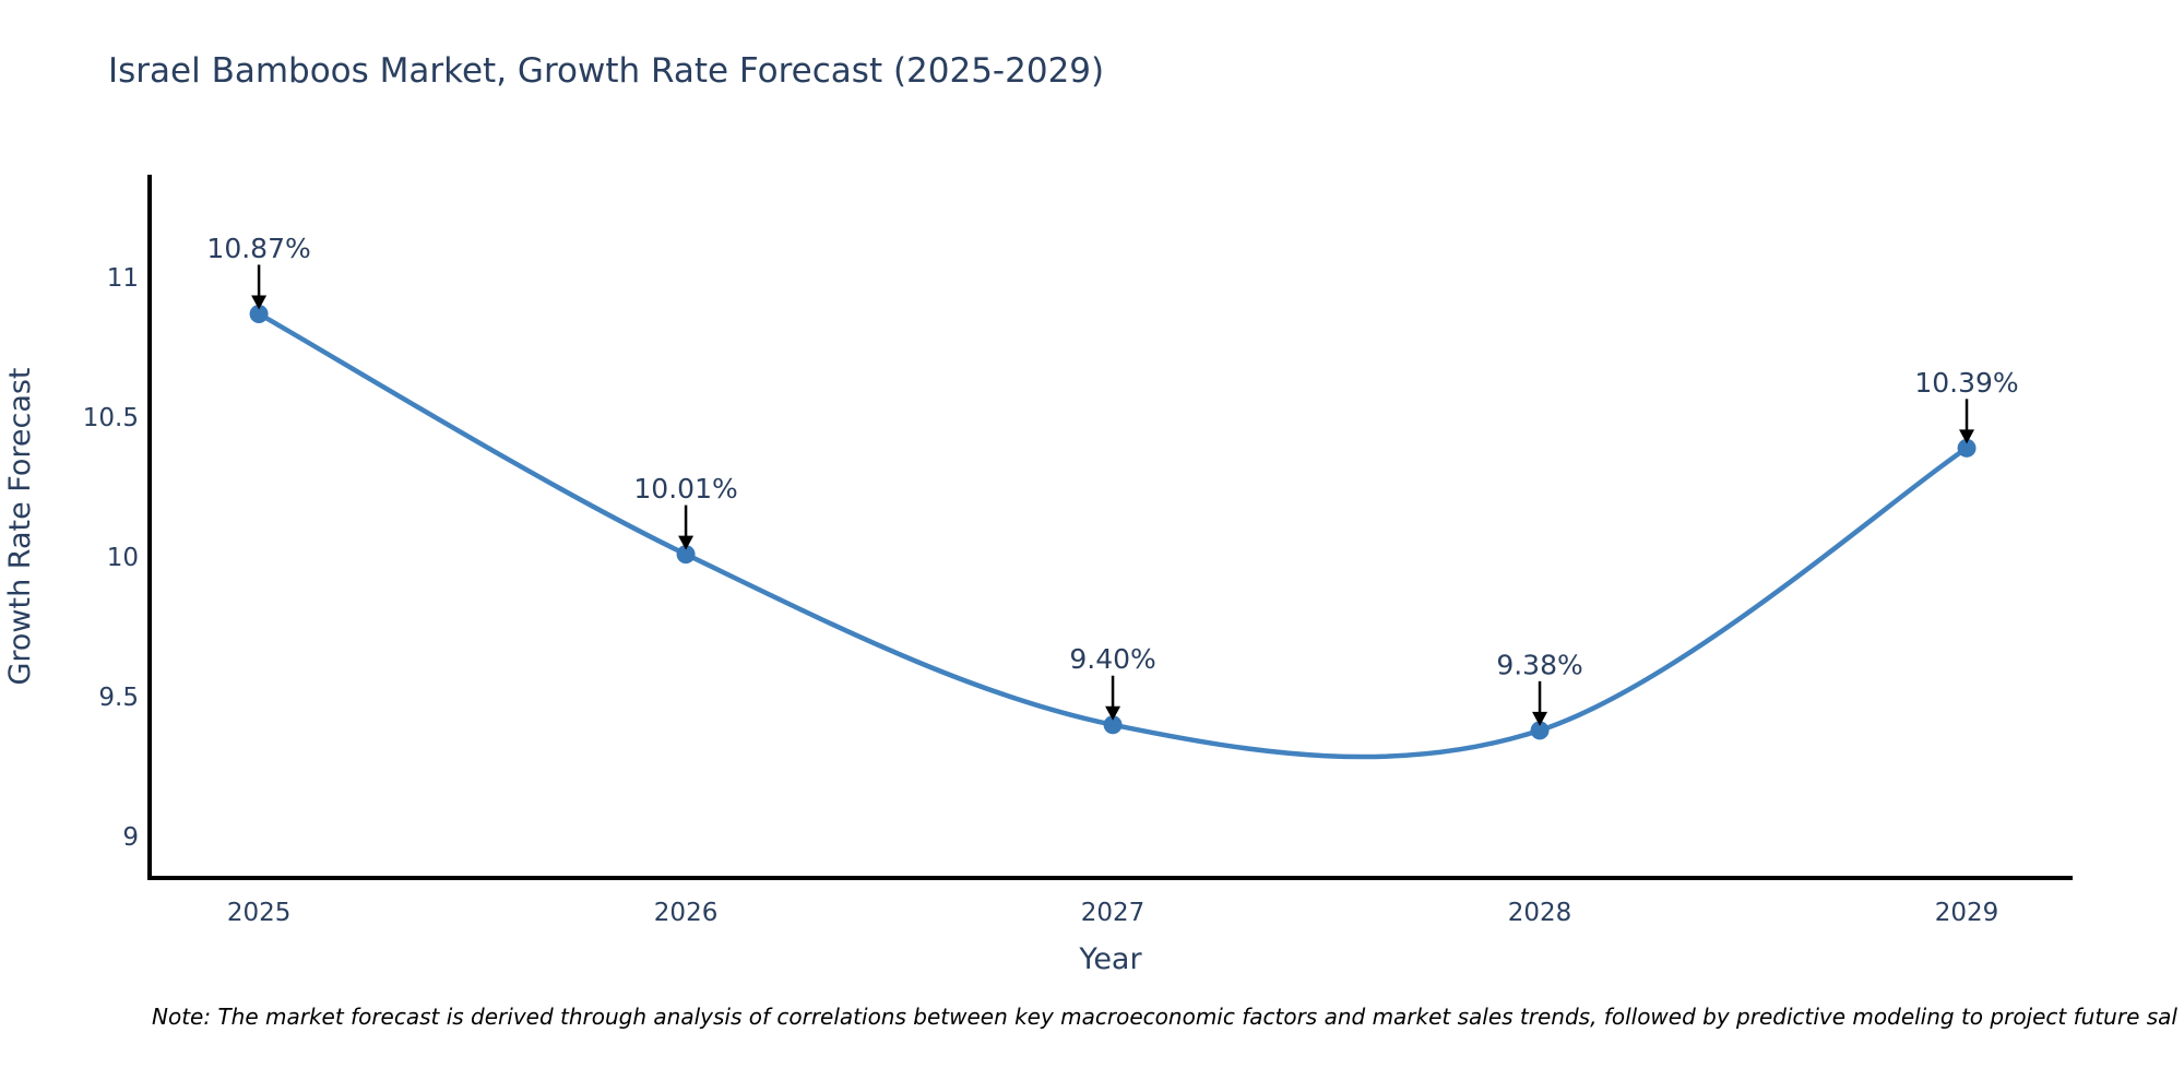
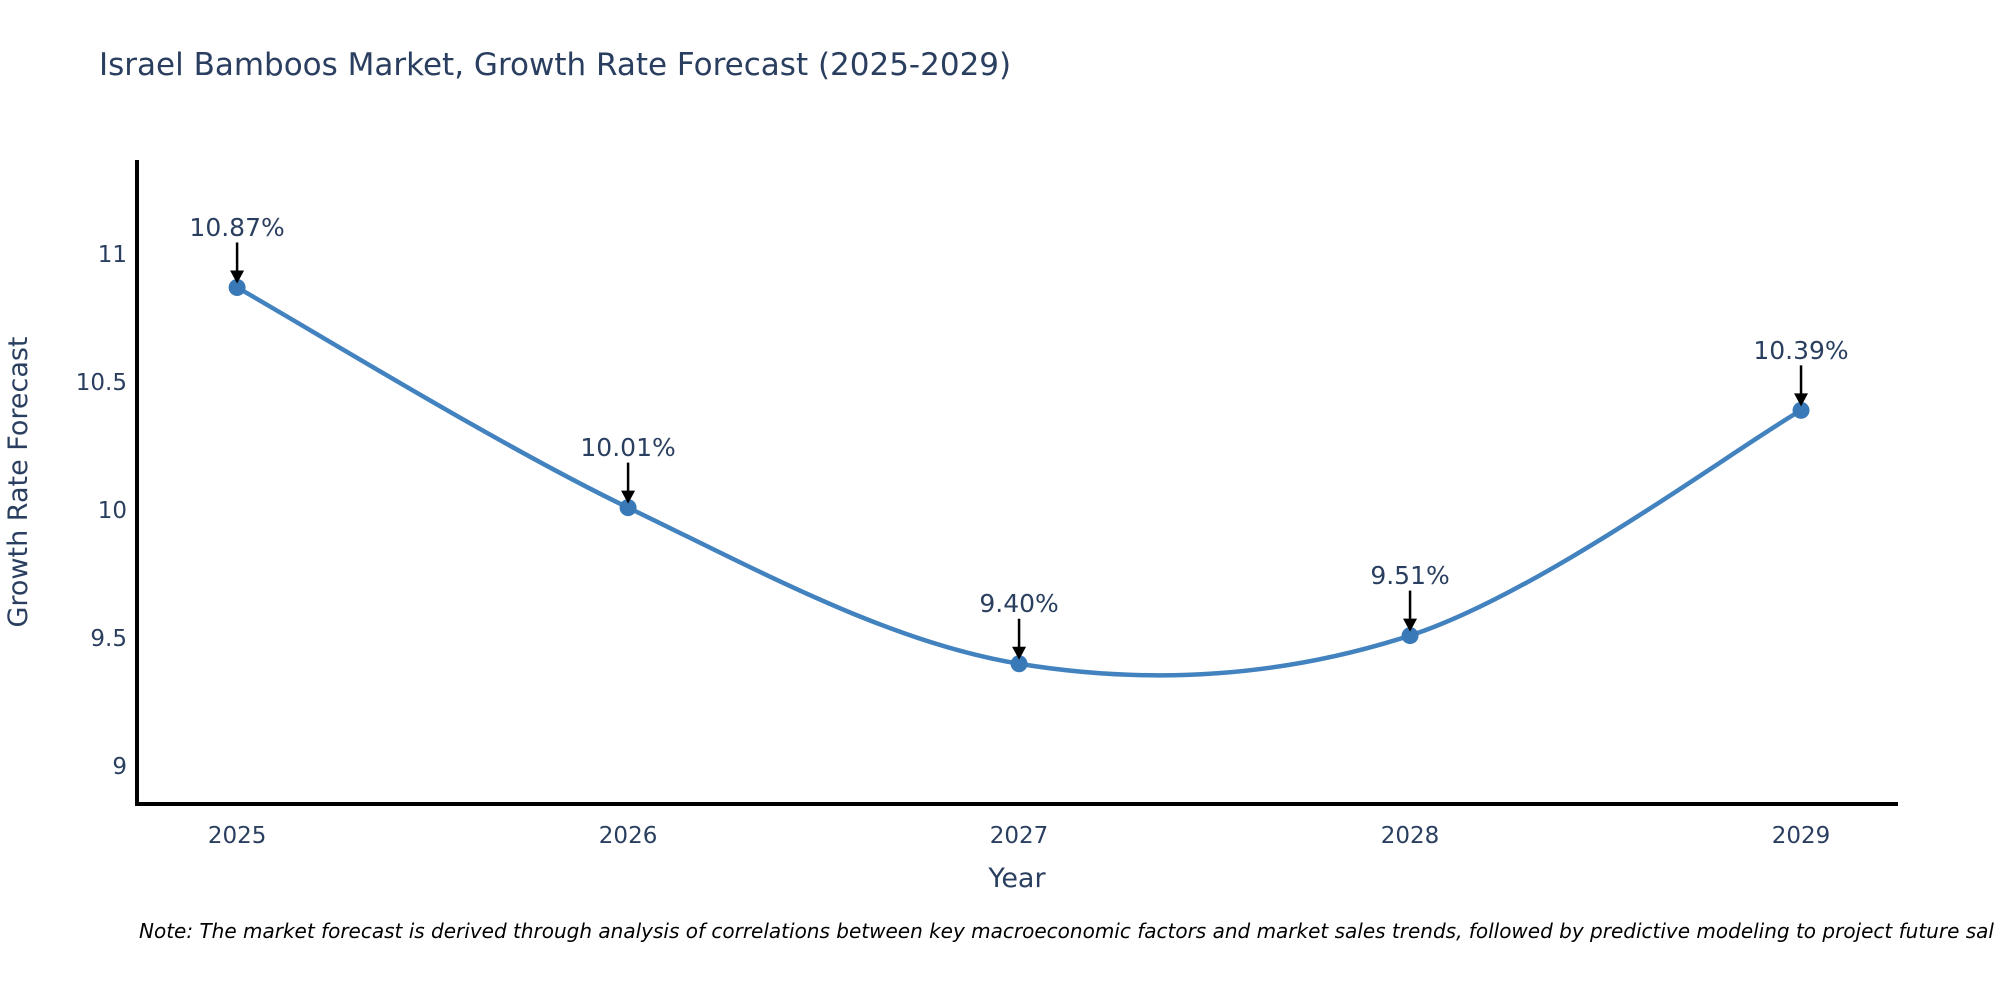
2028: 9.38% -> 9.51%
